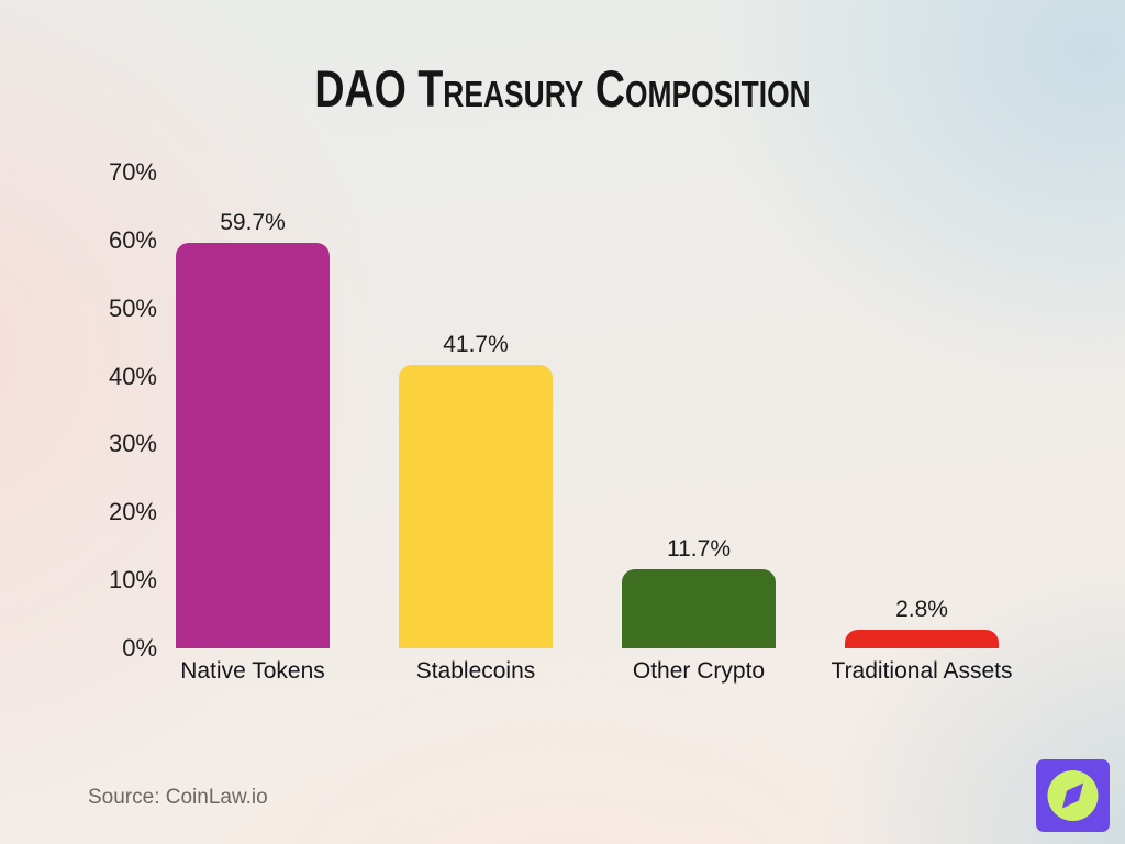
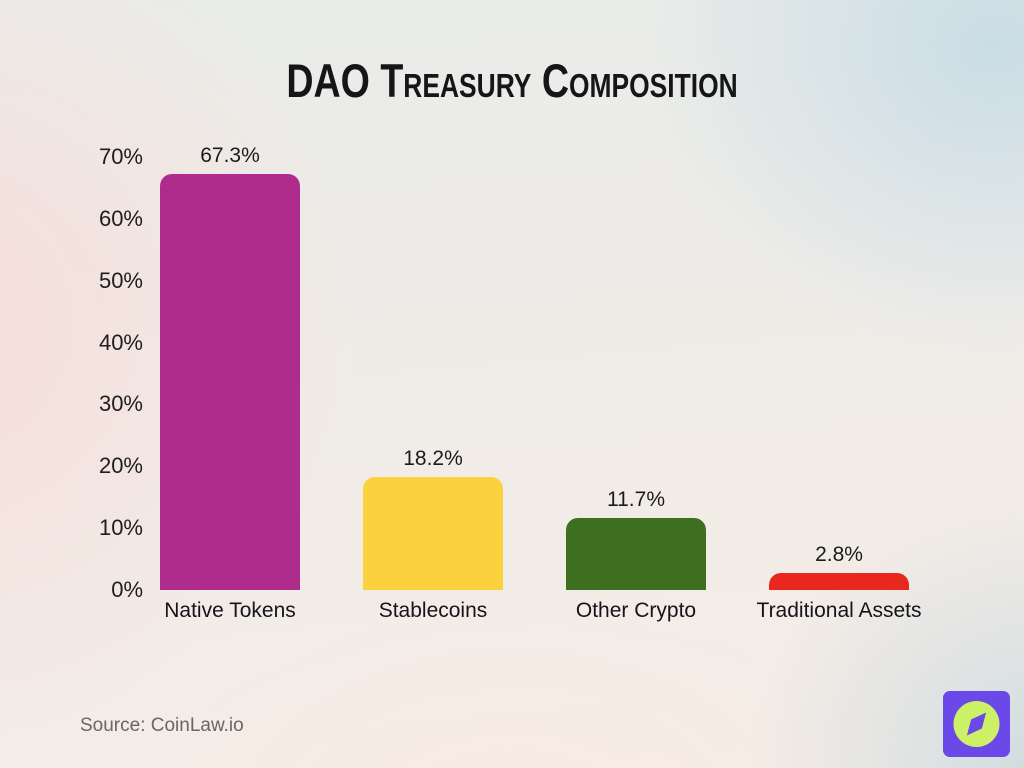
Native Tokens: 59.7% -> 67.3%
Stablecoins: 41.7% -> 18.2%
